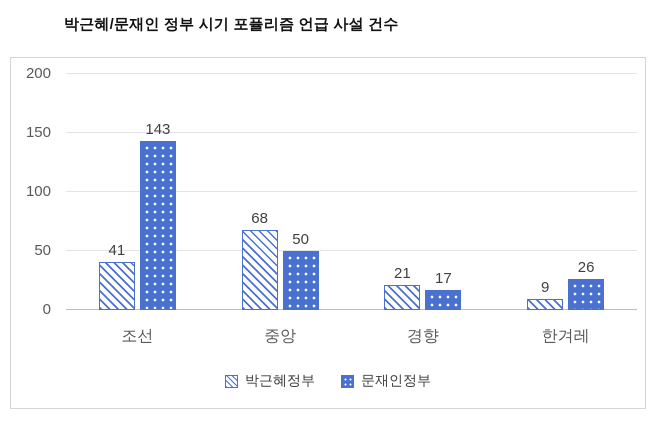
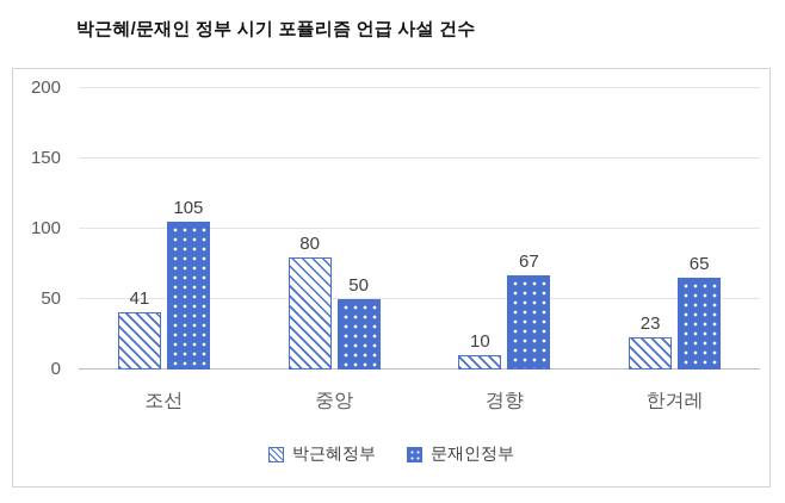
문재인정부/조선: 143 -> 105
박근혜정부/중앙: 68 -> 80
박근혜정부/경향: 21 -> 10
문재인정부/경향: 17 -> 67
박근혜정부/한겨레: 9 -> 23
문재인정부/한겨레: 26 -> 65
